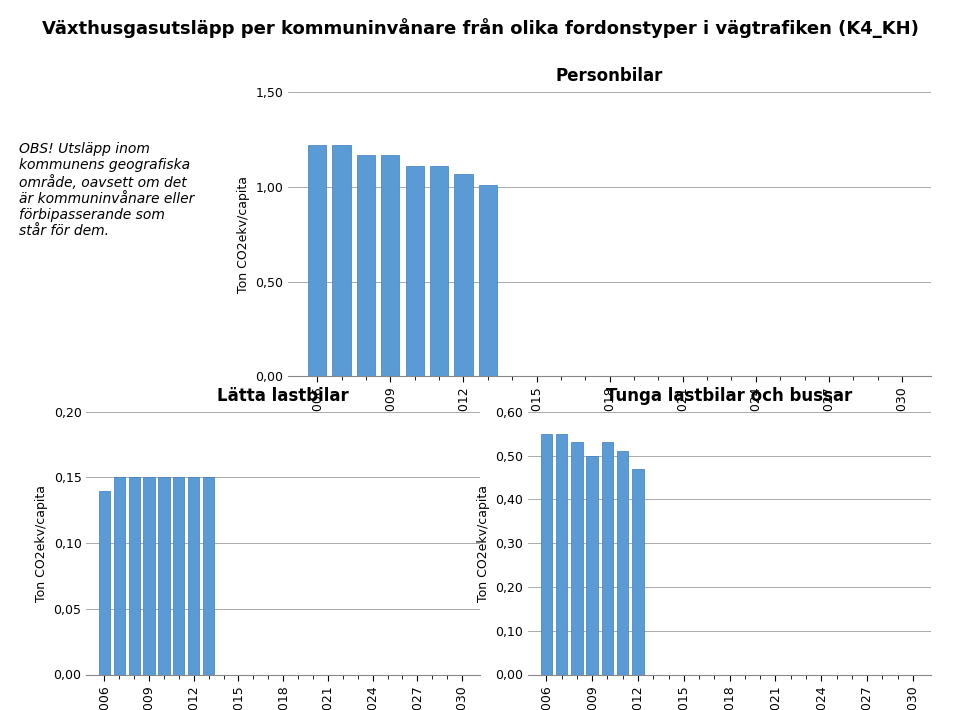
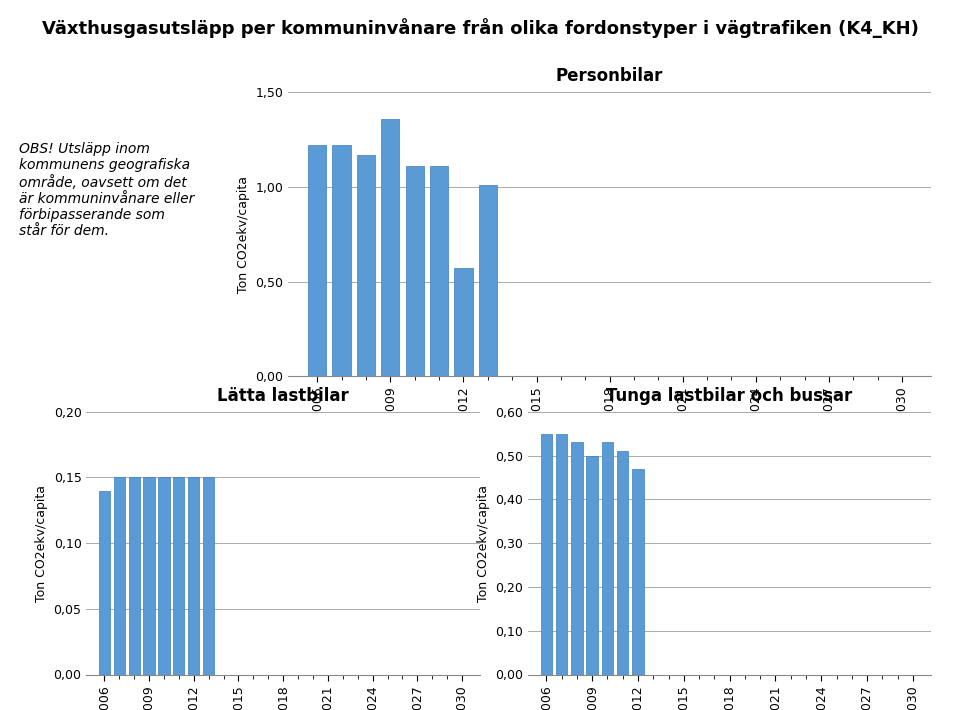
Personbilar/2009: 1,17 -> 1,36
Personbilar/2012: 1,07 -> 0,57
